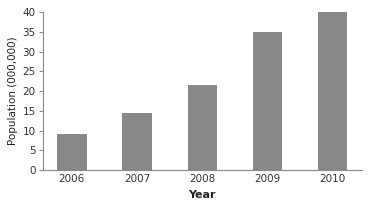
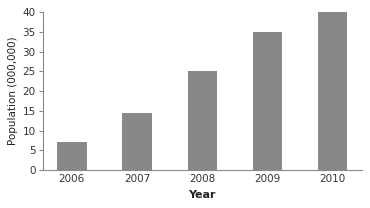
2006: 9.0 -> 7.0
2008: 21.5 -> 25.2
